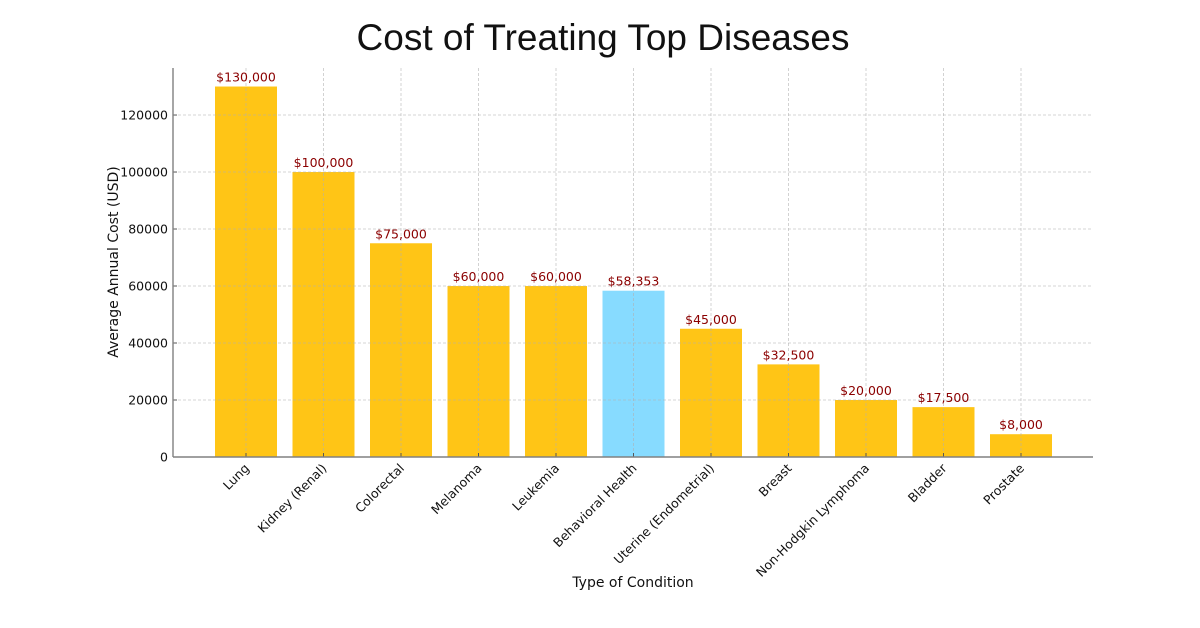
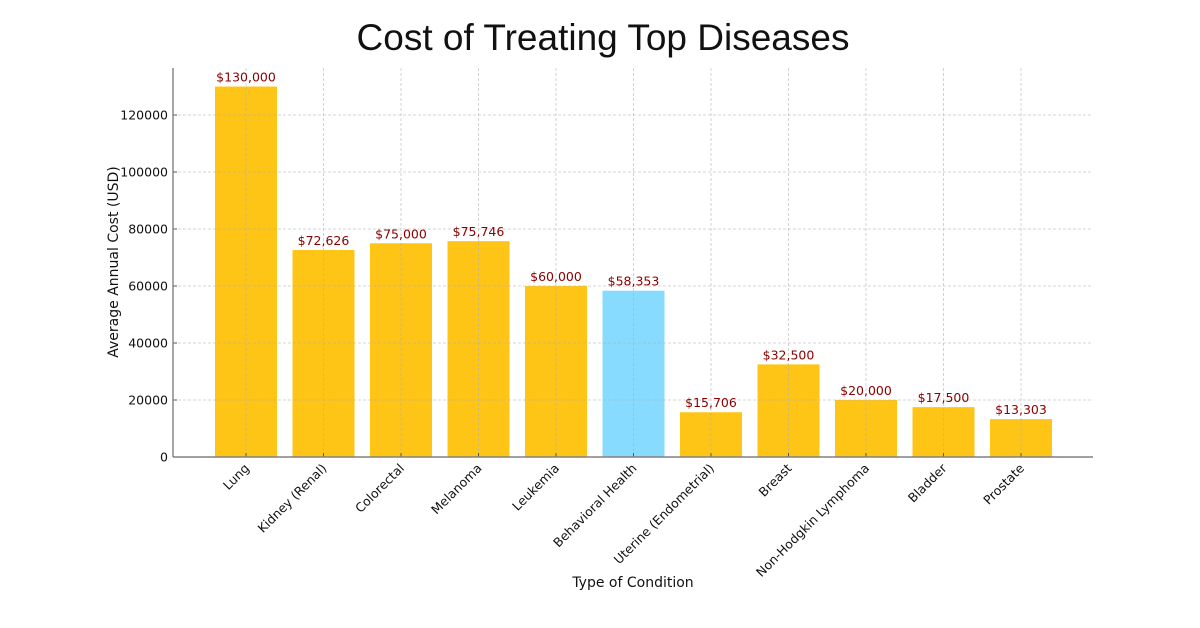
Kidney (Renal): $100,000 -> $72,626
Melanoma: $60,000 -> $75,746
Uterine (Endometrial): $45,000 -> $15,706
Prostate: $8,000 -> $13,303
